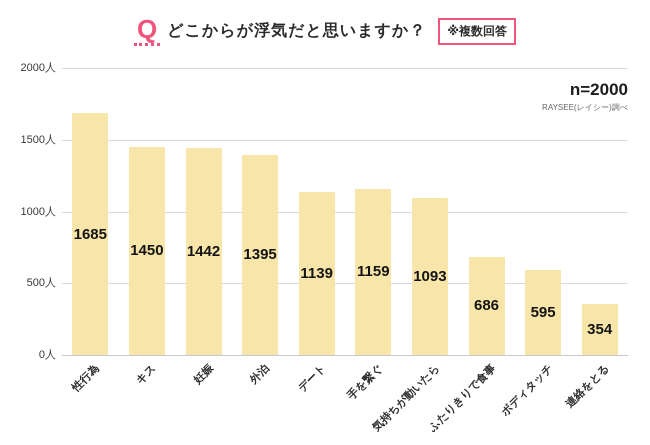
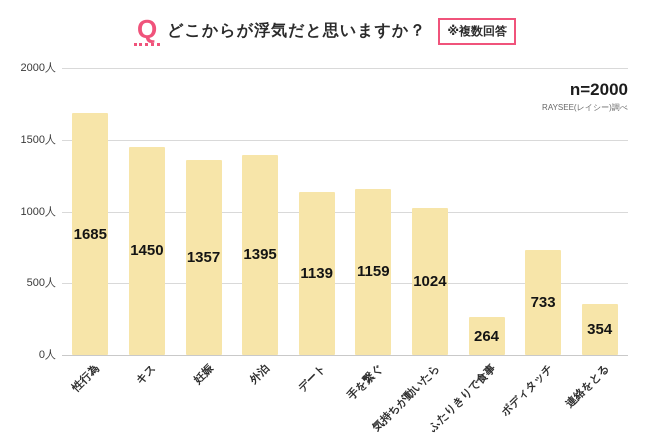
妊娠: 1442 -> 1357
気持ちが動いたら: 1093 -> 1024
ふたりきりで食事: 686 -> 264
ボディタッチ: 595 -> 733
